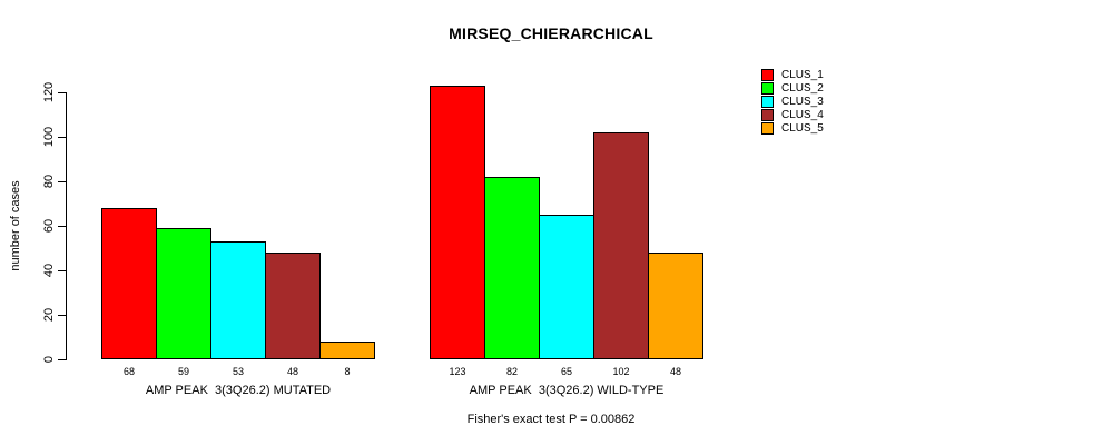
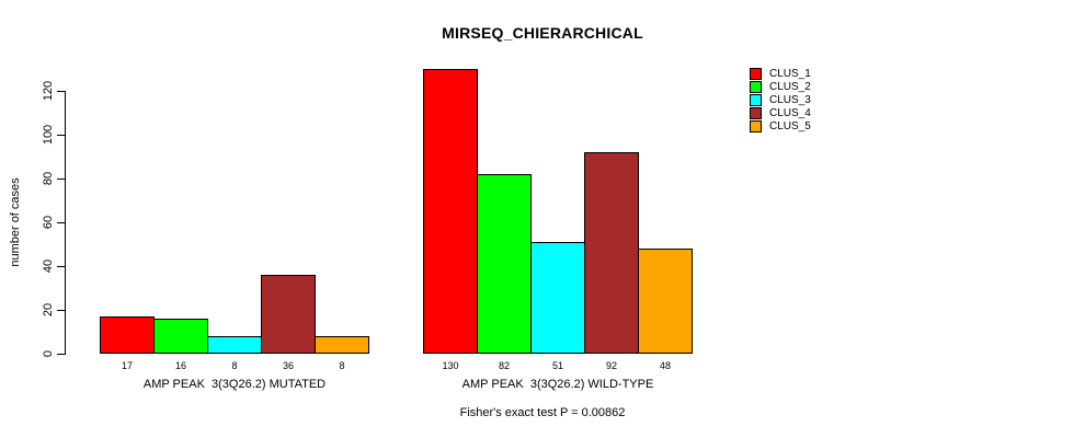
CLUS_1/AMP PEAK 3(3Q26.2) MUTATED: 68 -> 17
CLUS_2/AMP PEAK 3(3Q26.2) MUTATED: 59 -> 16
CLUS_3/AMP PEAK 3(3Q26.2) MUTATED: 53 -> 8
CLUS_4/AMP PEAK 3(3Q26.2) MUTATED: 48 -> 36
CLUS_1/AMP PEAK 3(3Q26.2) WILD-TYPE: 123 -> 130
CLUS_3/AMP PEAK 3(3Q26.2) WILD-TYPE: 65 -> 51
CLUS_4/AMP PEAK 3(3Q26.2) WILD-TYPE: 102 -> 92
